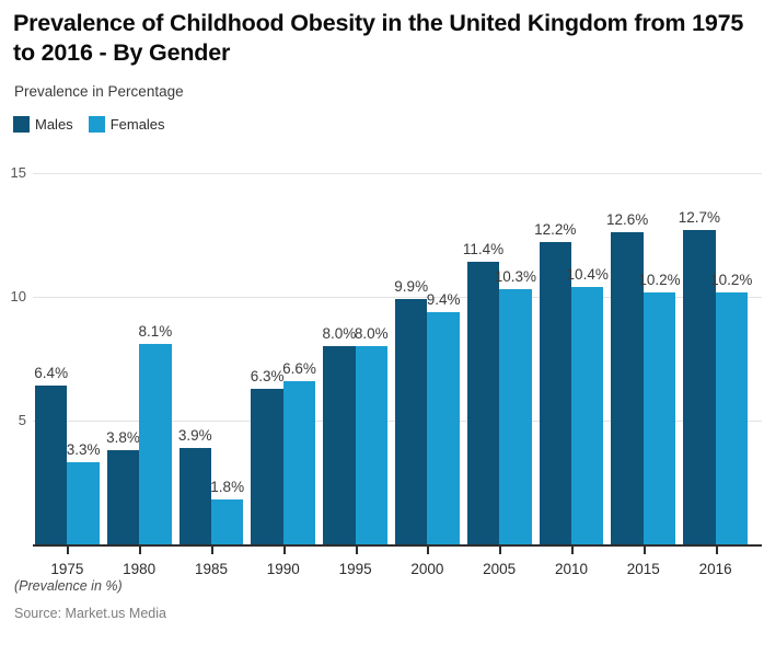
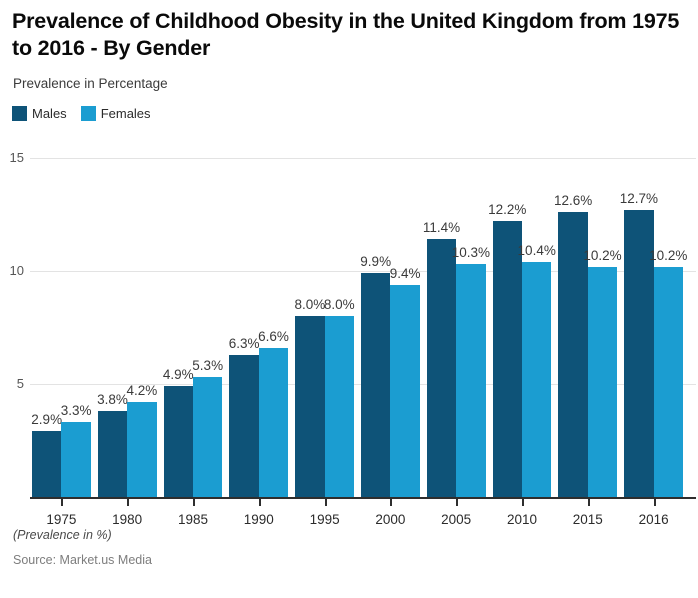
Males/1975: 6.4% -> 2.9%
Females/1980: 8.1% -> 4.2%
Males/1985: 3.9% -> 4.9%
Females/1985: 1.8% -> 5.3%
